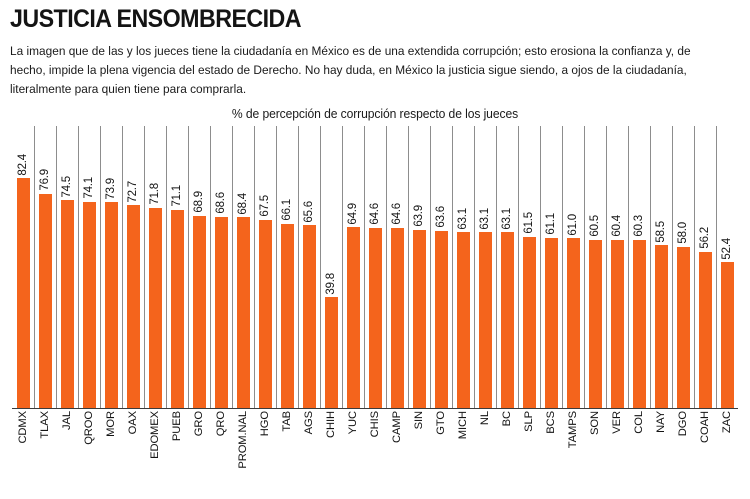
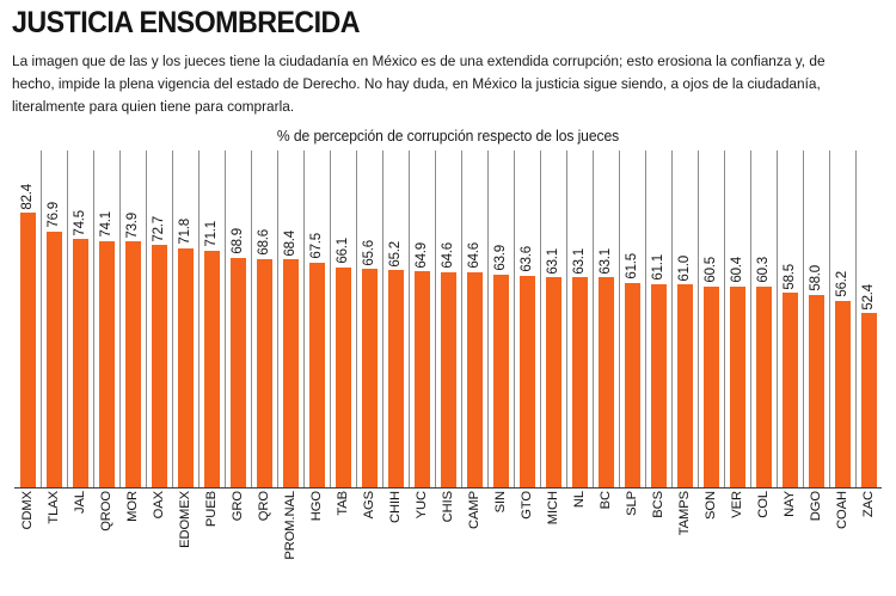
CHIH: 39.8 -> 65.2
